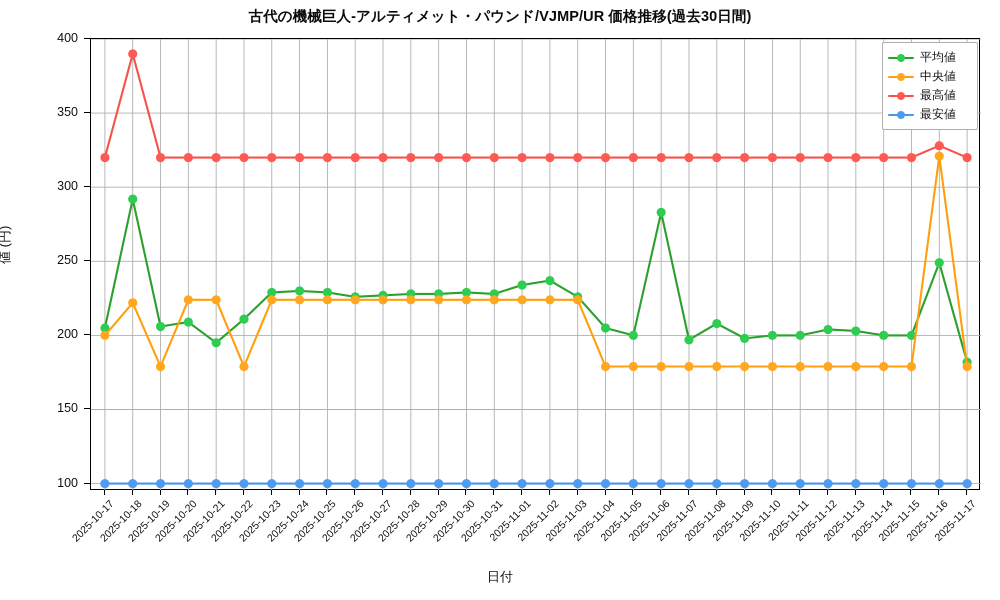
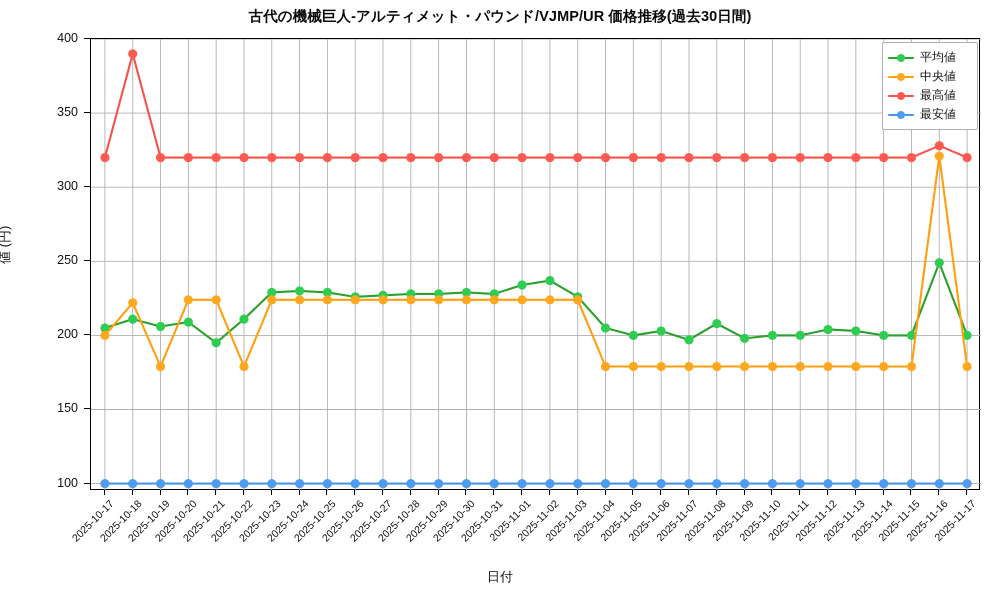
平均値/2025-10-18: 292 -> 211
平均値/2025-11-06: 283 -> 203
平均値/2025-11-17: 182 -> 200
